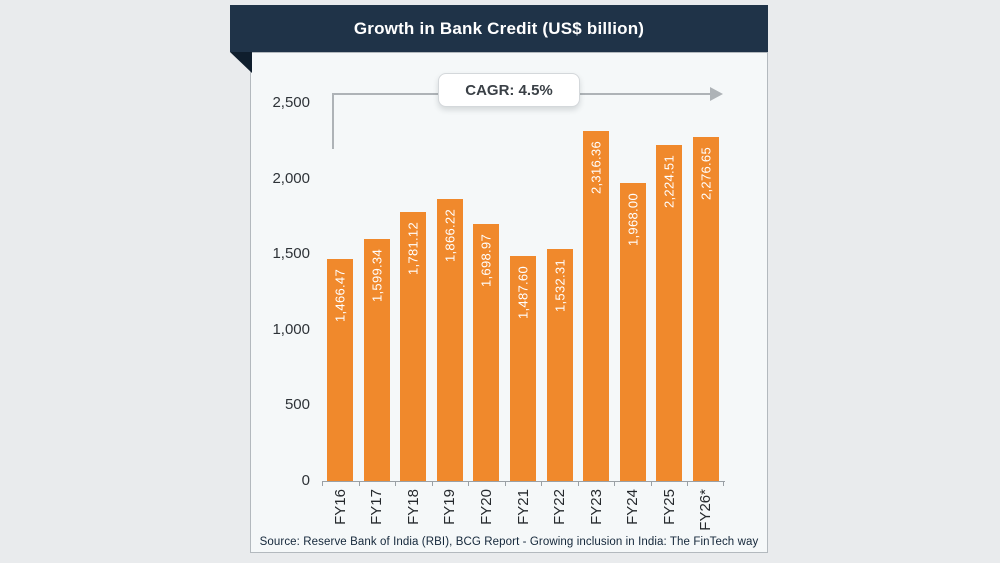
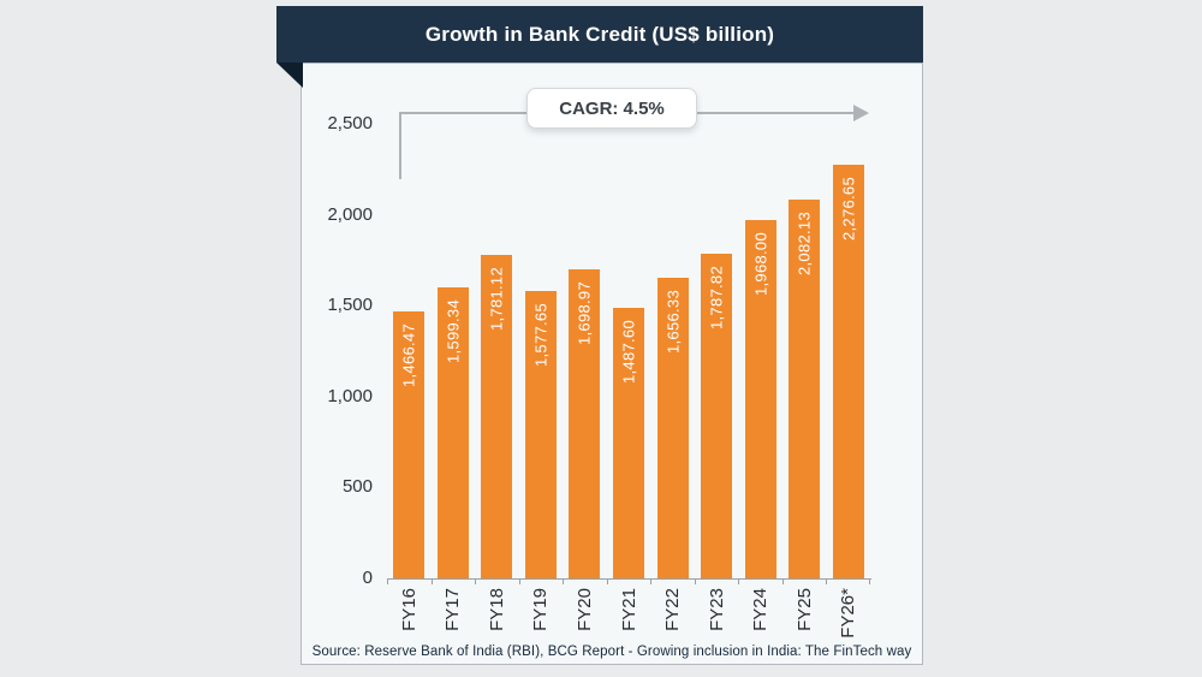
FY19: 1,866.22 -> 1,577.65
FY22: 1,532.31 -> 1,656.33
FY23: 2,316.36 -> 1,787.82
FY25: 2,224.51 -> 2,082.13
